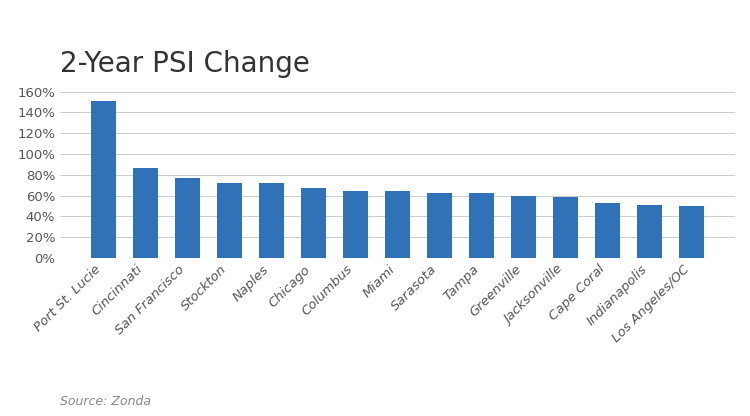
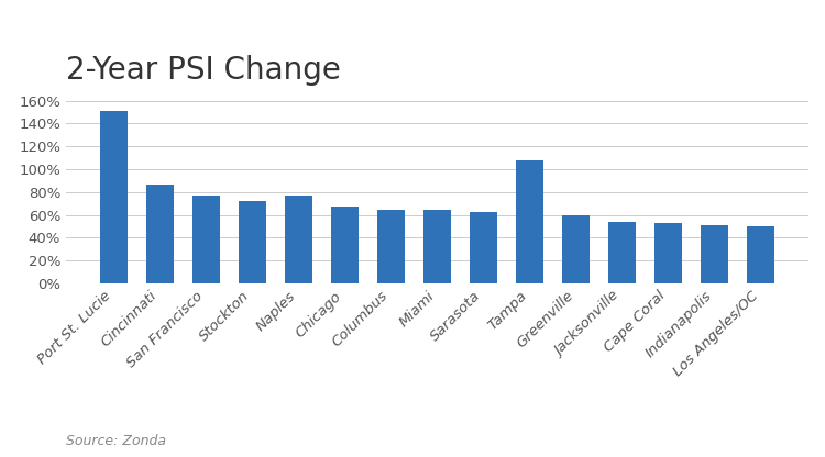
Naples: 72% -> 77%
Tampa: 62% -> 108%
Jacksonville: 59% -> 54%
